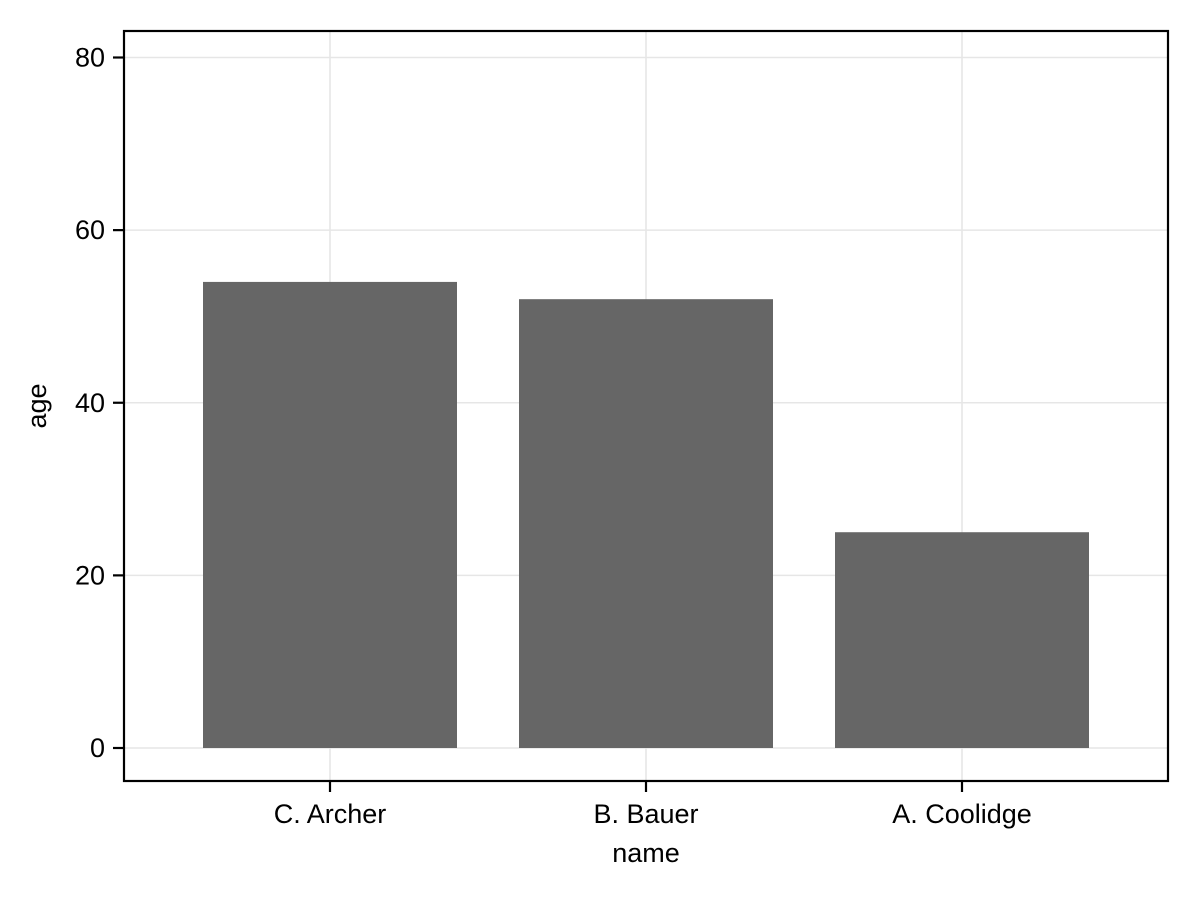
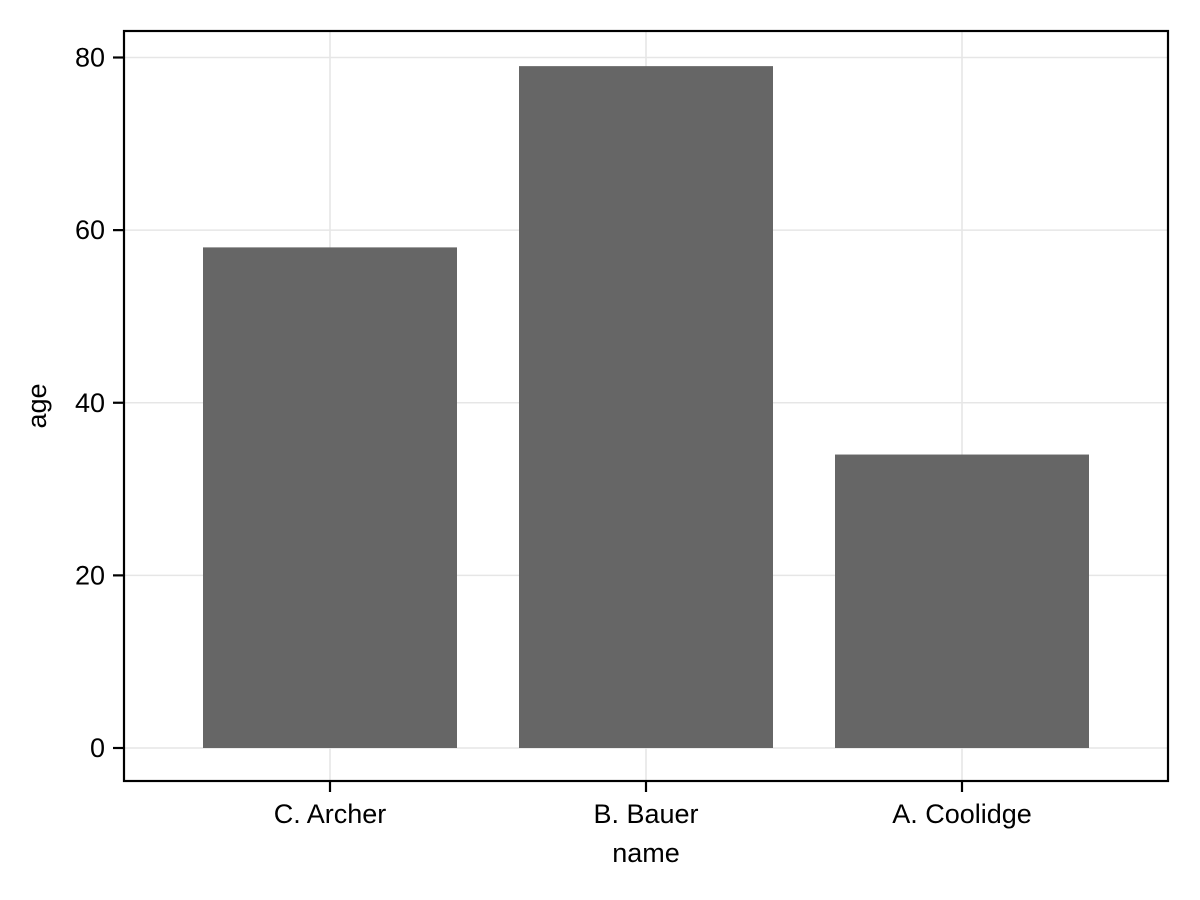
C. Archer: 54 -> 58
B. Bauer: 52 -> 79
A. Coolidge: 25 -> 34
